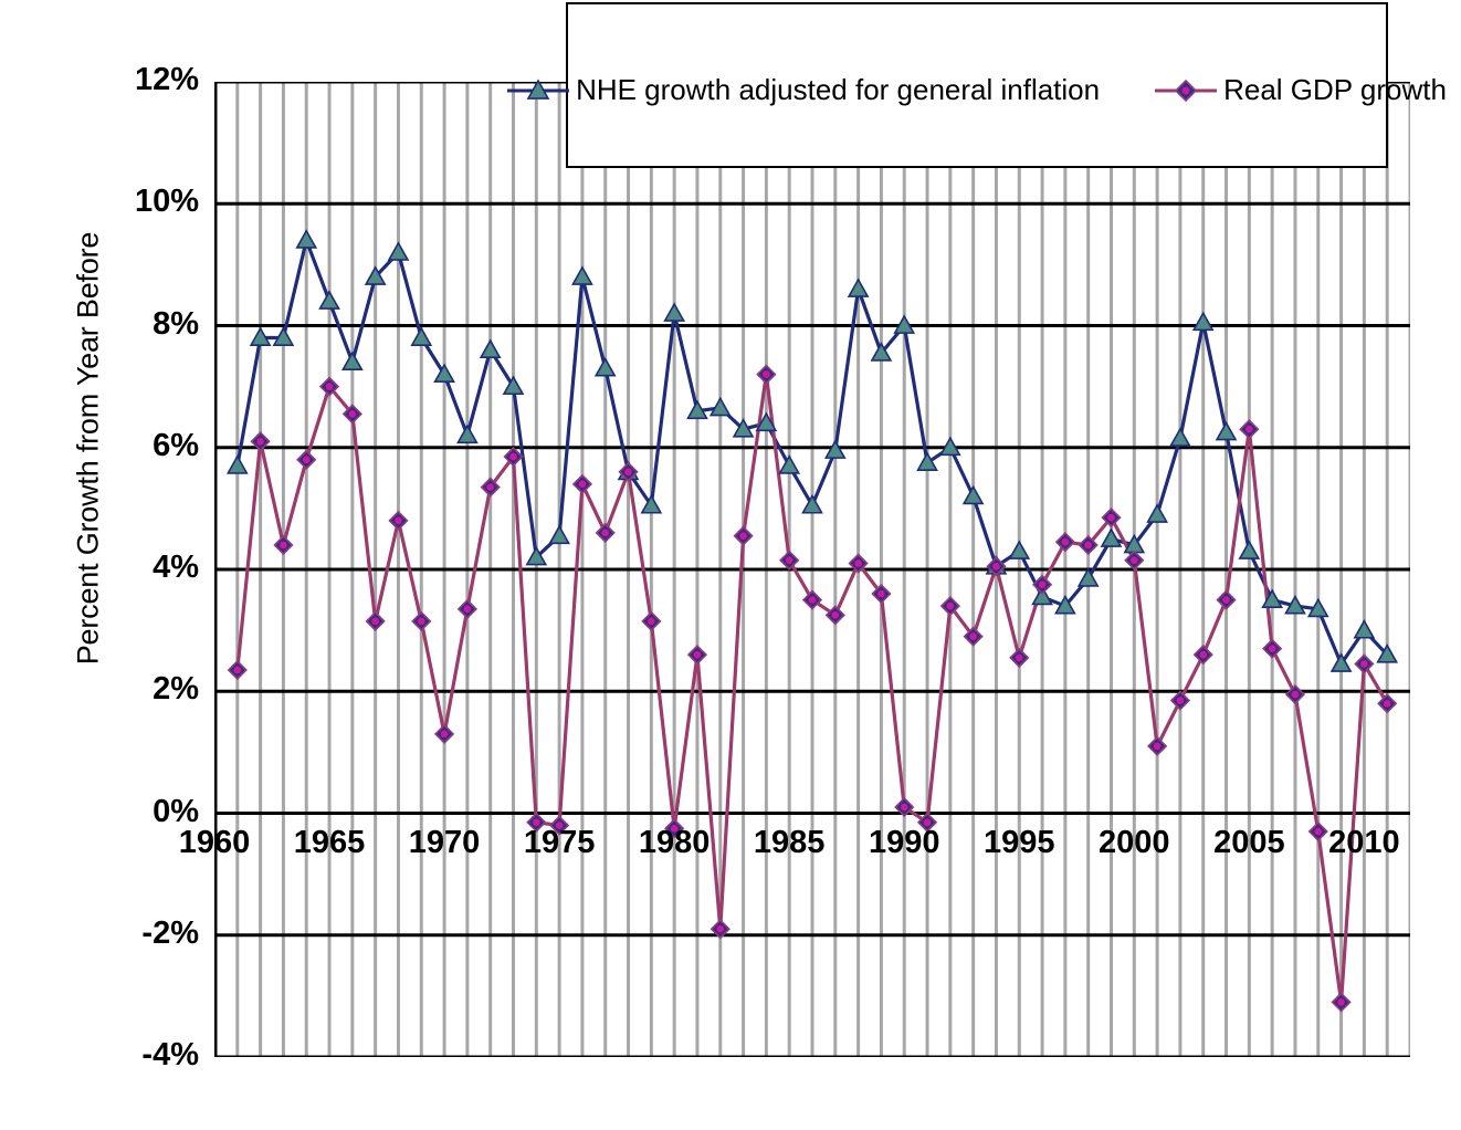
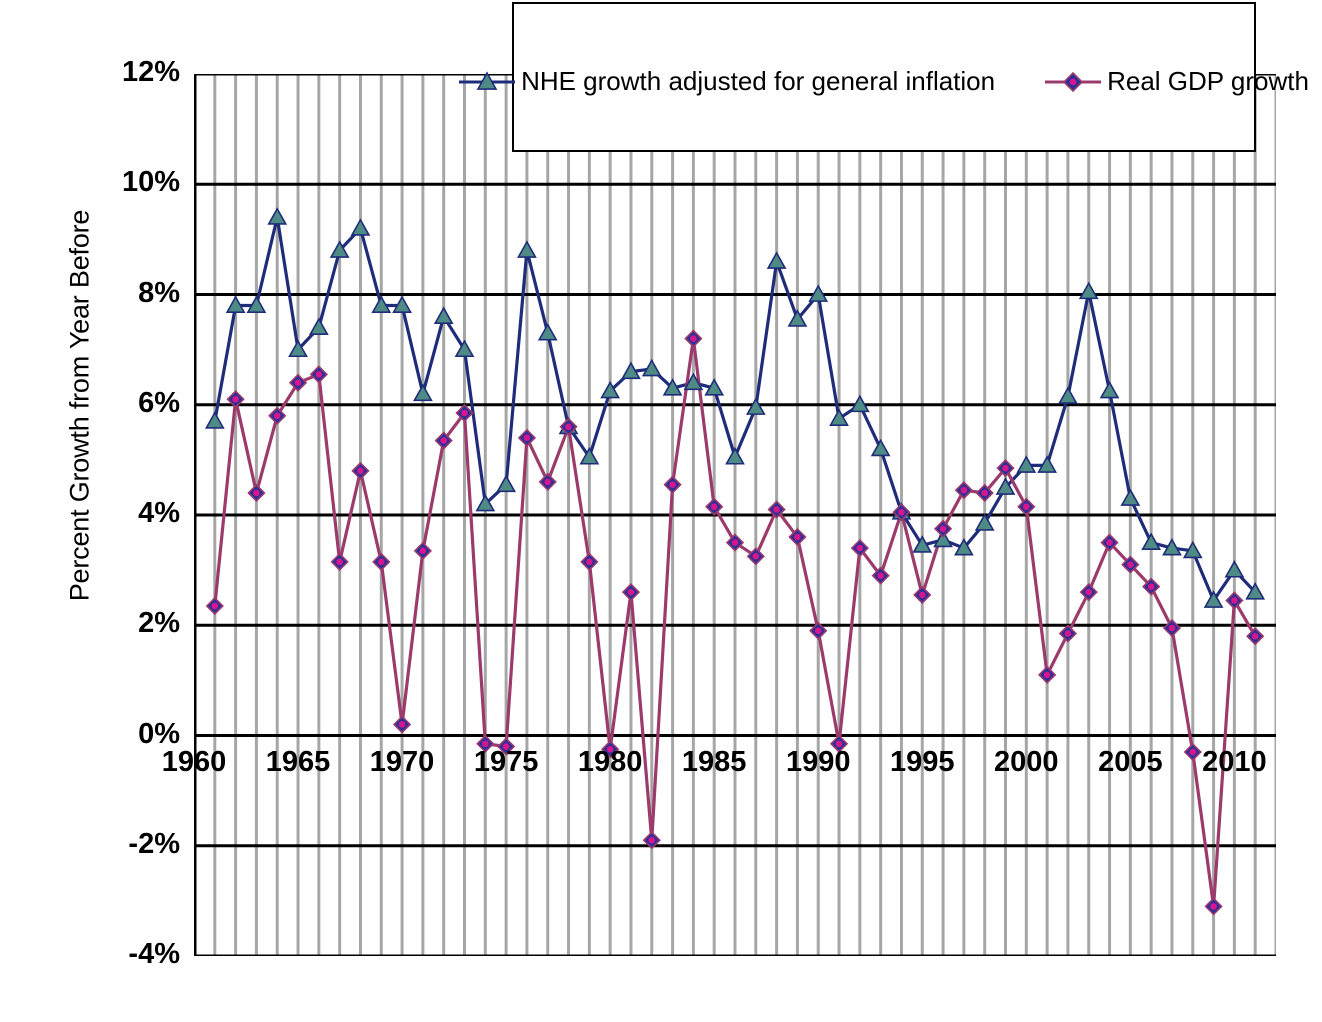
NHE growth adjusted for general inflation/1965: 8.4% -> 7.0%
Real GDP growth/1965: 7.0% -> 6.4%
NHE growth adjusted for general inflation/1970: 7.2% -> 7.8%
Real GDP growth/1970: 1.3% -> 0.2%
NHE growth adjusted for general inflation/1980: 8.2% -> 6.2%
NHE growth adjusted for general inflation/1985: 5.7% -> 6.3%
Real GDP growth/1990: 0.1% -> 1.9%
NHE growth adjusted for general inflation/1995: 4.3% -> 3.5%
NHE growth adjusted for general inflation/2000: 4.4% -> 4.9%
Real GDP growth/2005: 6.3% -> 3.1%
